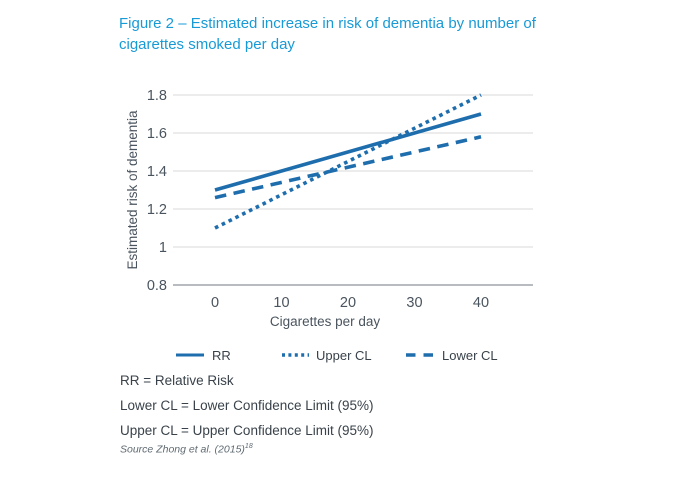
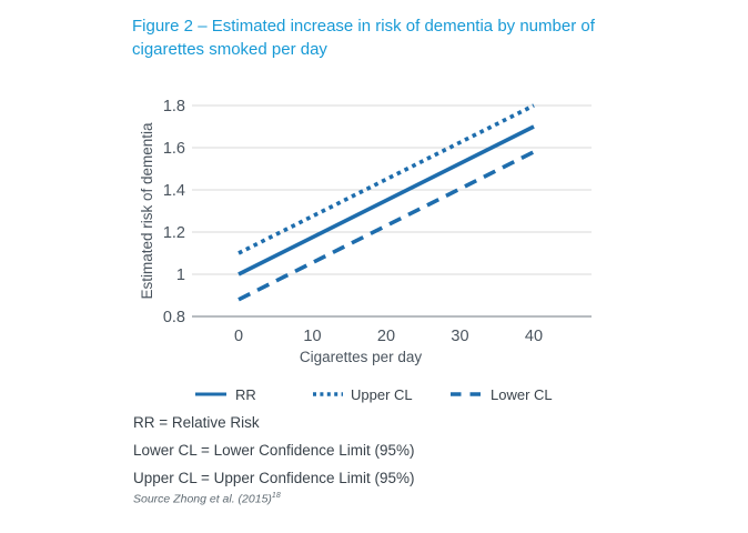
RR/0: 1.3 -> 1.0
Lower CL/0: 1.26 -> 0.88
